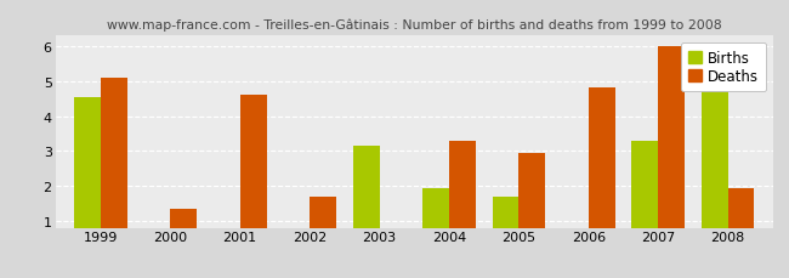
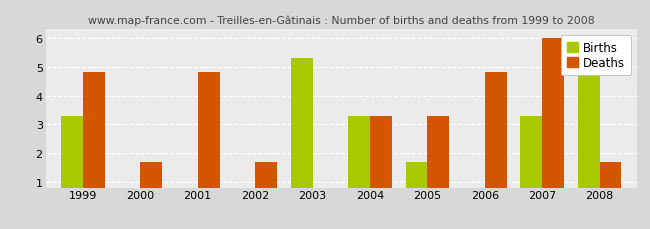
Births/1999: 4.55 -> 3.30
Deaths/1999: 5.10 -> 4.80
Deaths/2000: 1.35 -> 1.70
Deaths/2001: 4.60 -> 4.80
Births/2003: 3.15 -> 5.30
Births/2004: 1.95 -> 3.30
Deaths/2005: 2.95 -> 3.30
Deaths/2008: 1.95 -> 1.70
